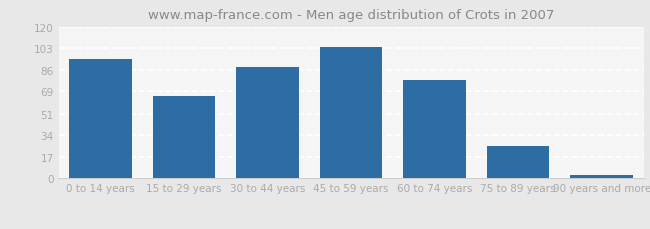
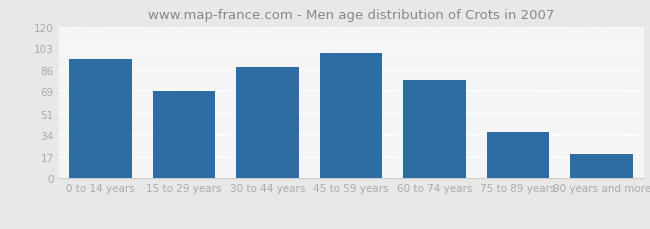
15 to 29 years: 65 -> 69
45 to 59 years: 104 -> 99
75 to 89 years: 26 -> 37
90 years and more: 3 -> 19
